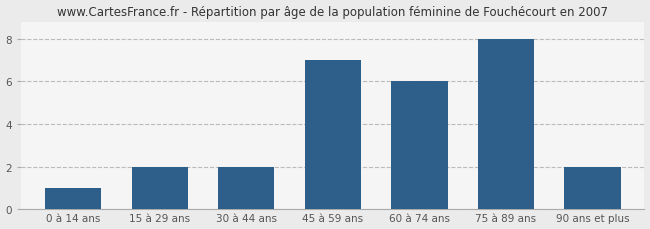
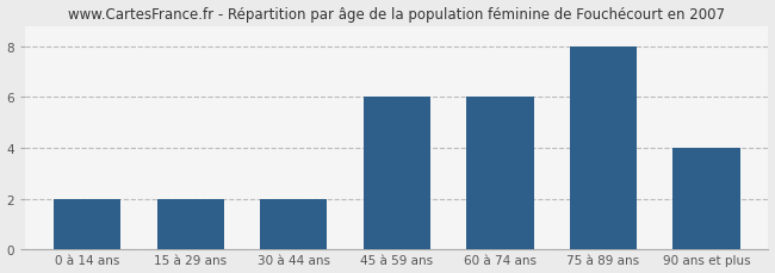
0 à 14 ans: 1 -> 2
45 à 59 ans: 7 -> 6
90 ans et plus: 2 -> 4
